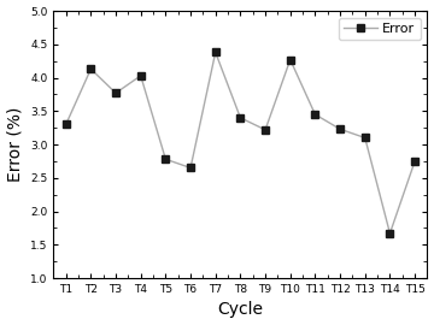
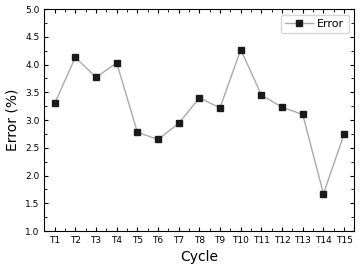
T7: 4.38 -> 2.94
